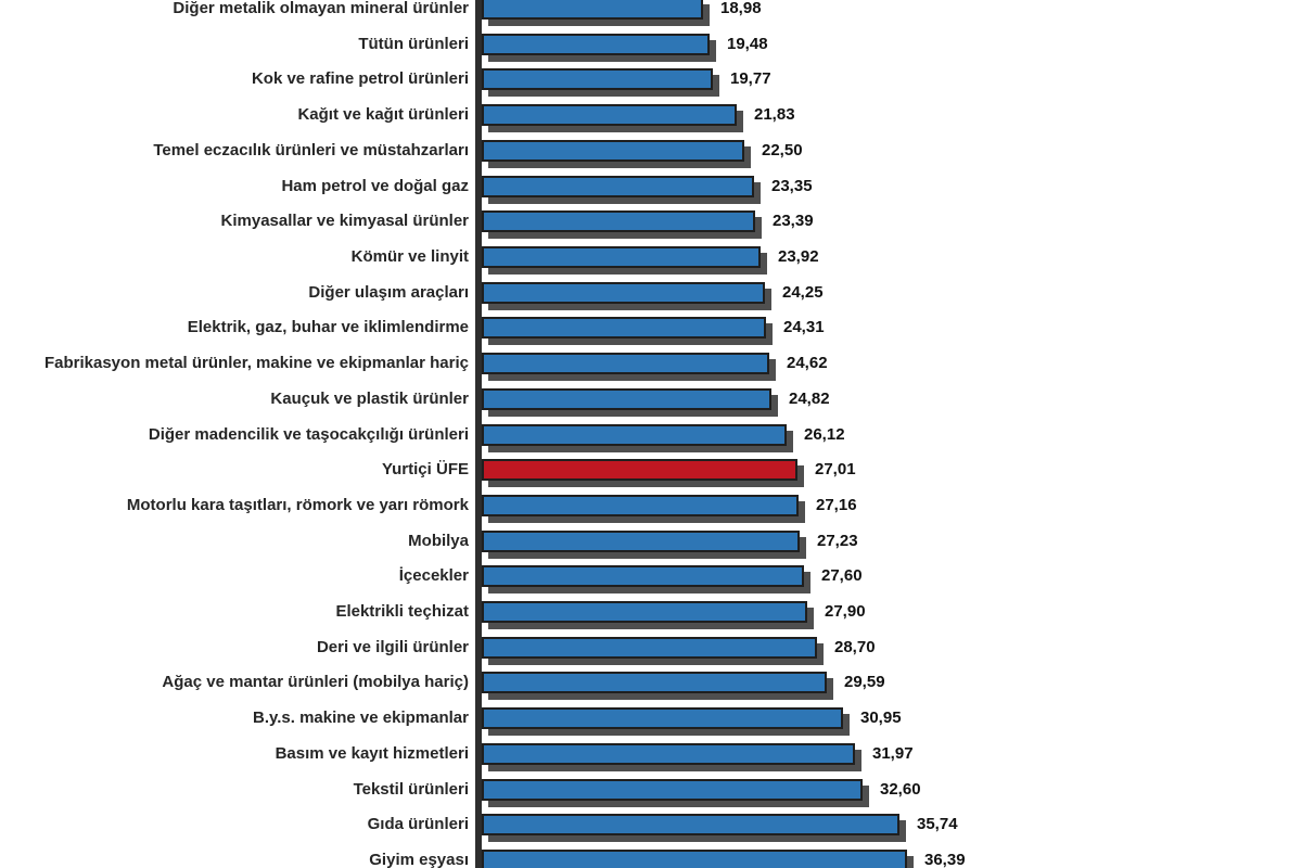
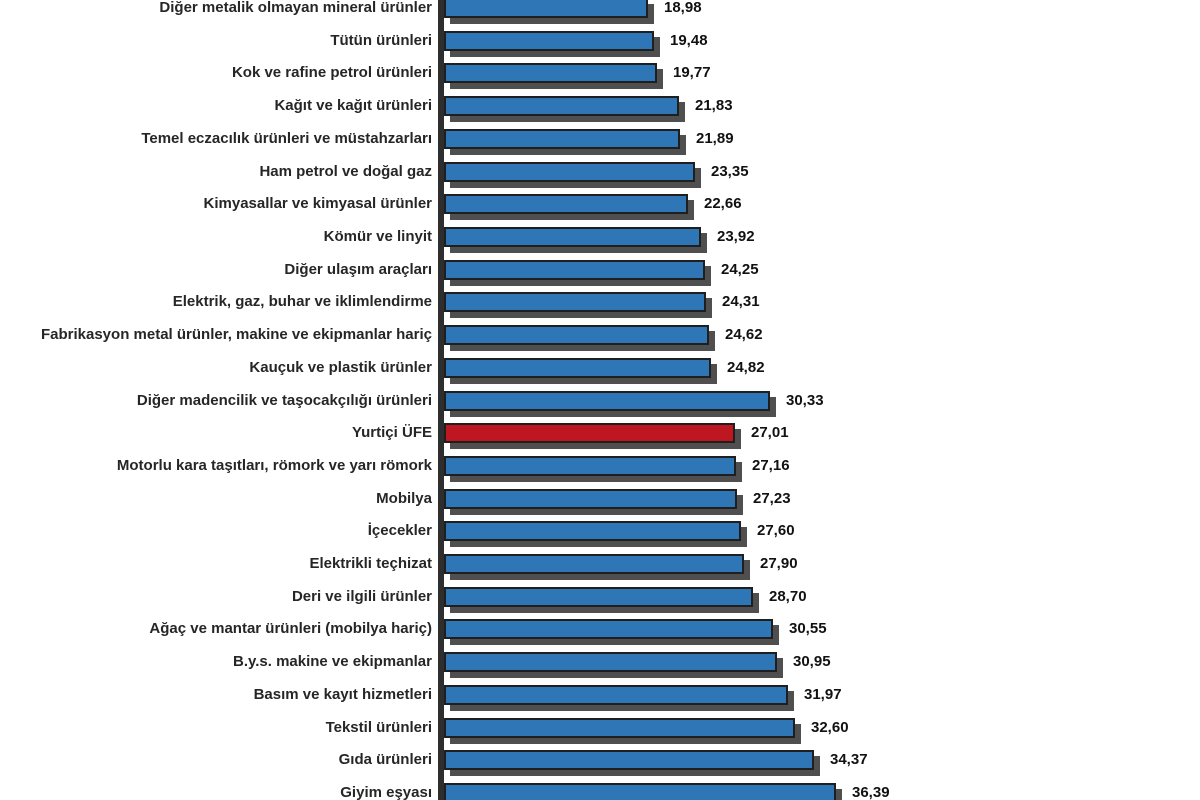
Temel eczacılık ürünleri ve müstahzarları: 22,50 -> 21,89
Kimyasallar ve kimyasal ürünler: 23,39 -> 22,66
Diğer madencilik ve taşocakçılığı ürünleri: 26,12 -> 30,33
Ağaç ve mantar ürünleri (mobilya hariç): 29,59 -> 30,55
Gıda ürünleri: 35,74 -> 34,37
